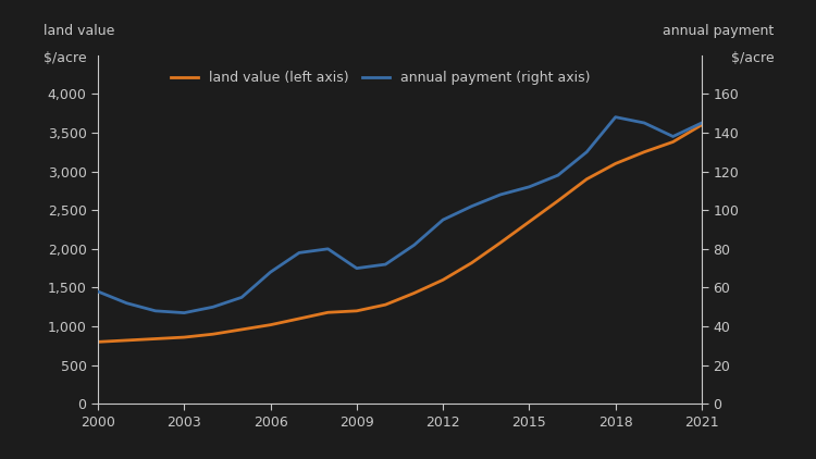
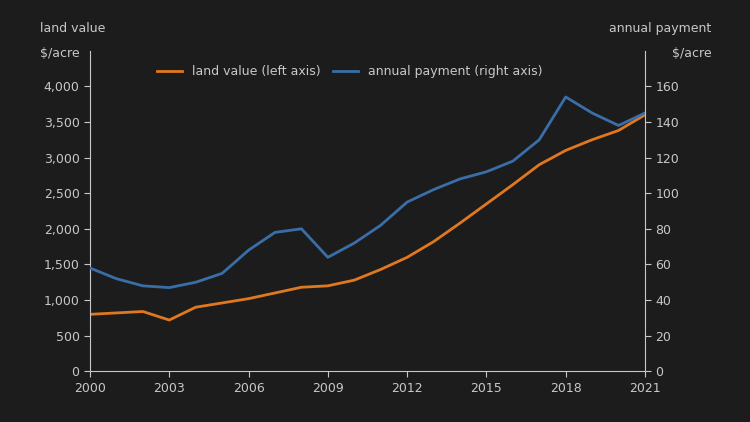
land value (left axis)/2003: 860 -> 720
annual payment (right axis)/2009: 70 -> 64
annual payment (right axis)/2018: 148 -> 154
